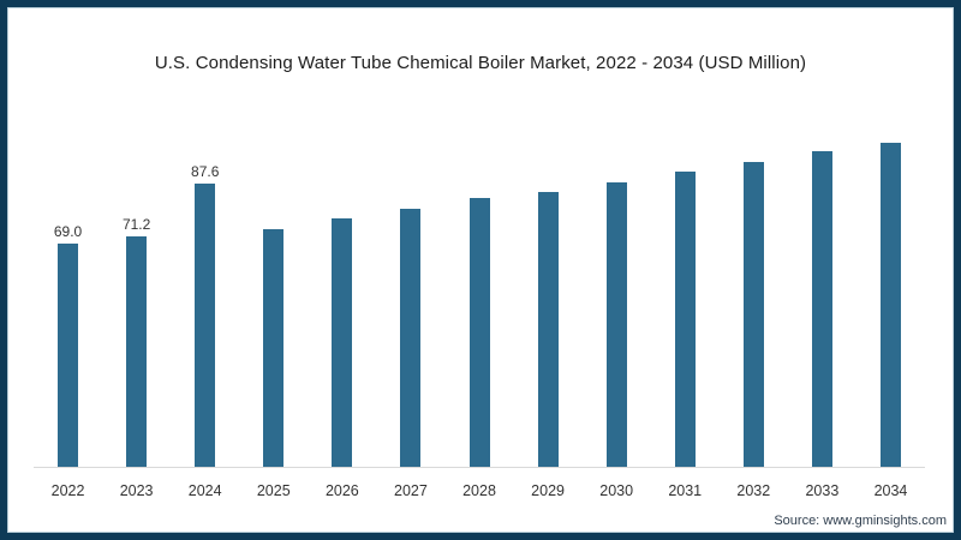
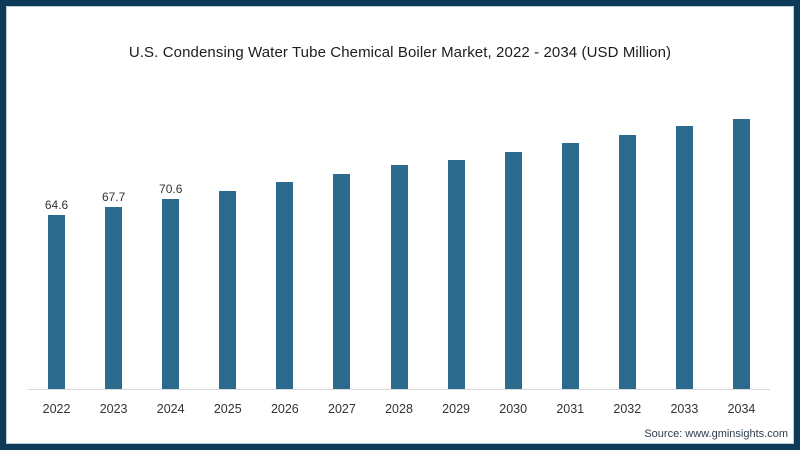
2022: 69.0 -> 64.6
2023: 71.2 -> 67.7
2024: 87.6 -> 70.6
